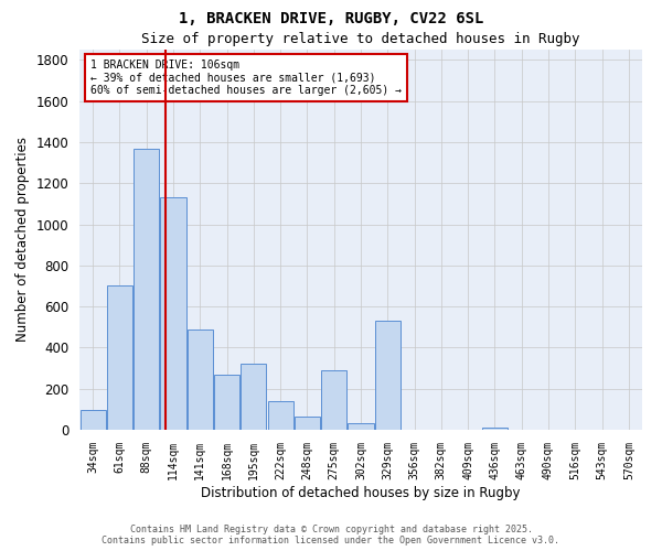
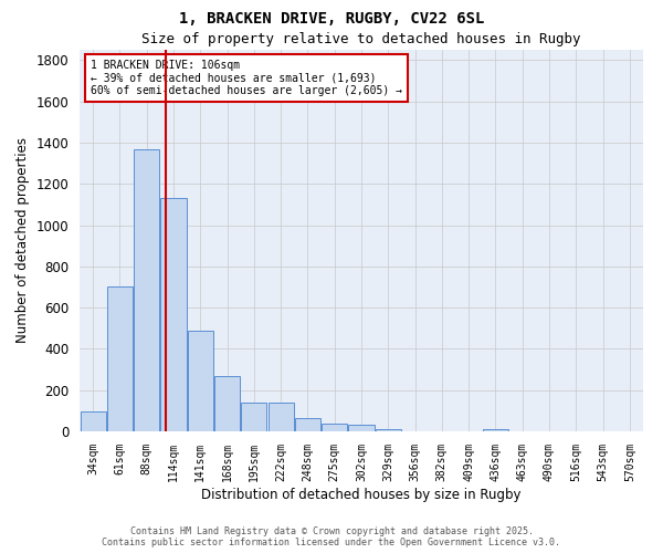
195sqm: 320 -> 140
275sqm: 290 -> 40
329sqm: 530 -> 10
